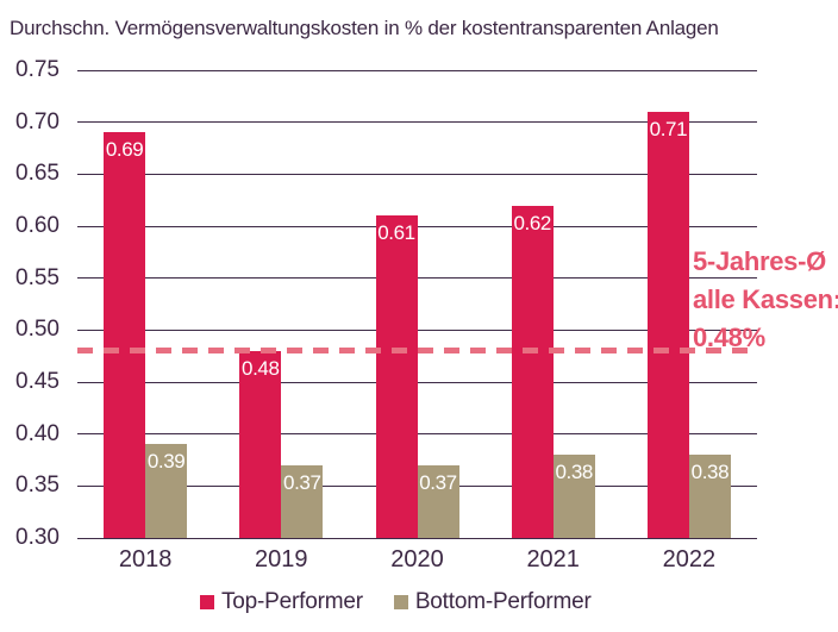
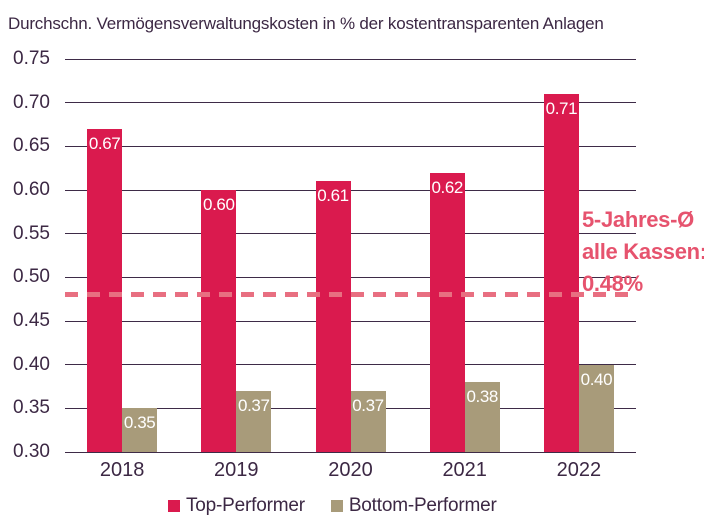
Top-Performer/2018: 0.69 -> 0.67
Bottom-Performer/2018: 0.39 -> 0.35
Top-Performer/2019: 0.48 -> 0.60
Bottom-Performer/2022: 0.38 -> 0.40
